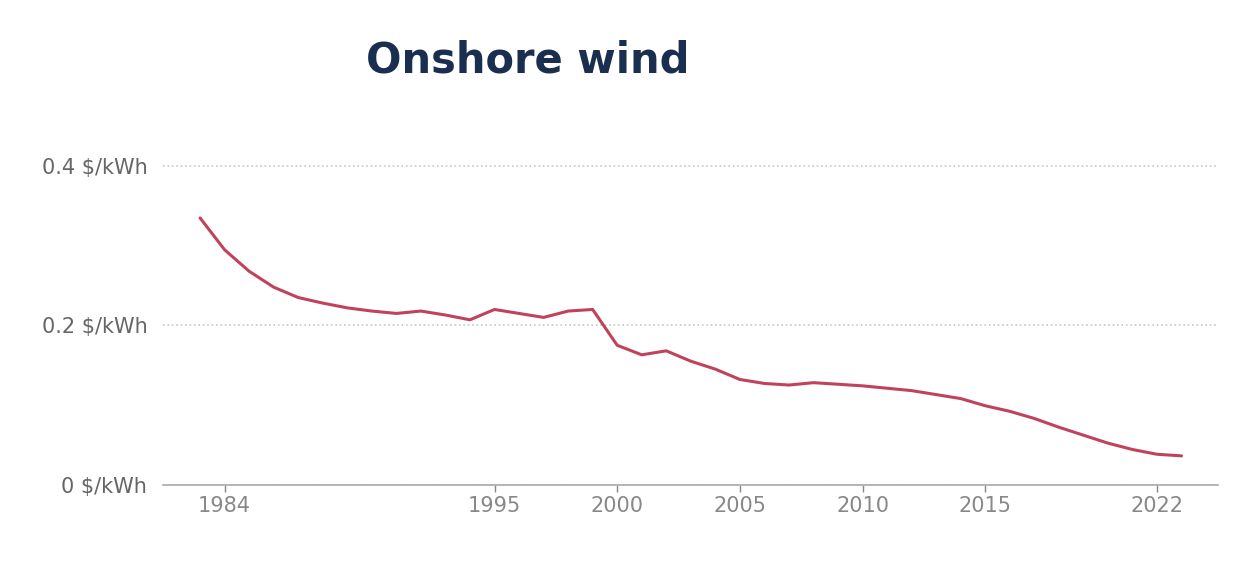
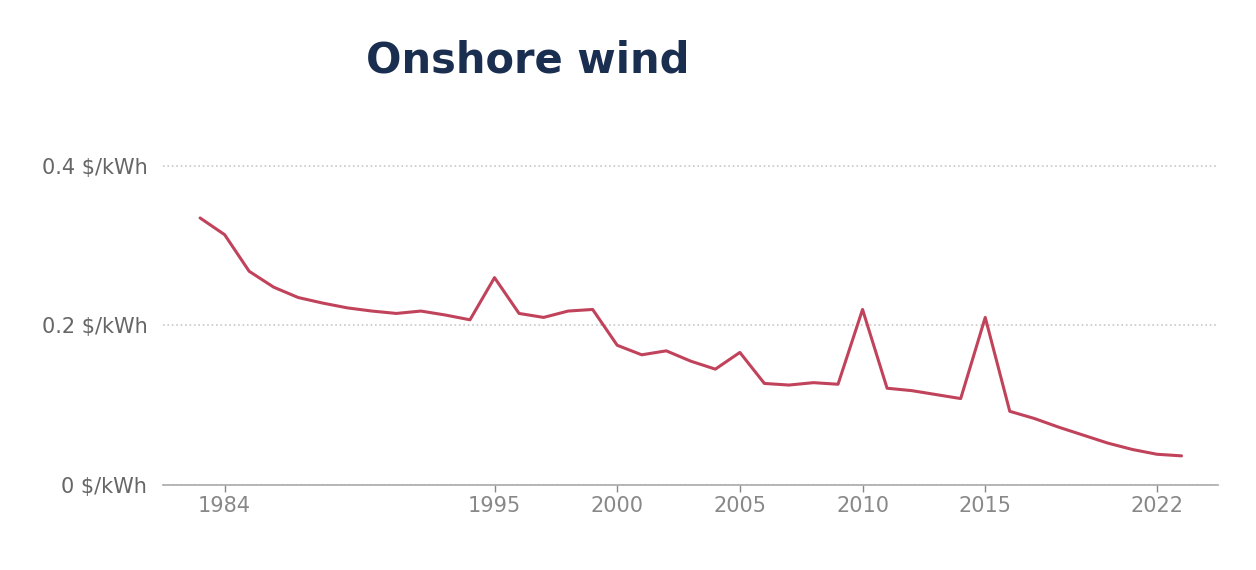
1984: 0.295 $/kWh -> 0.314 $/kWh
1995: 0.220 $/kWh -> 0.260 $/kWh
2005: 0.132 $/kWh -> 0.166 $/kWh
2010: 0.124 $/kWh -> 0.220 $/kWh
2015: 0.099 $/kWh -> 0.210 $/kWh
